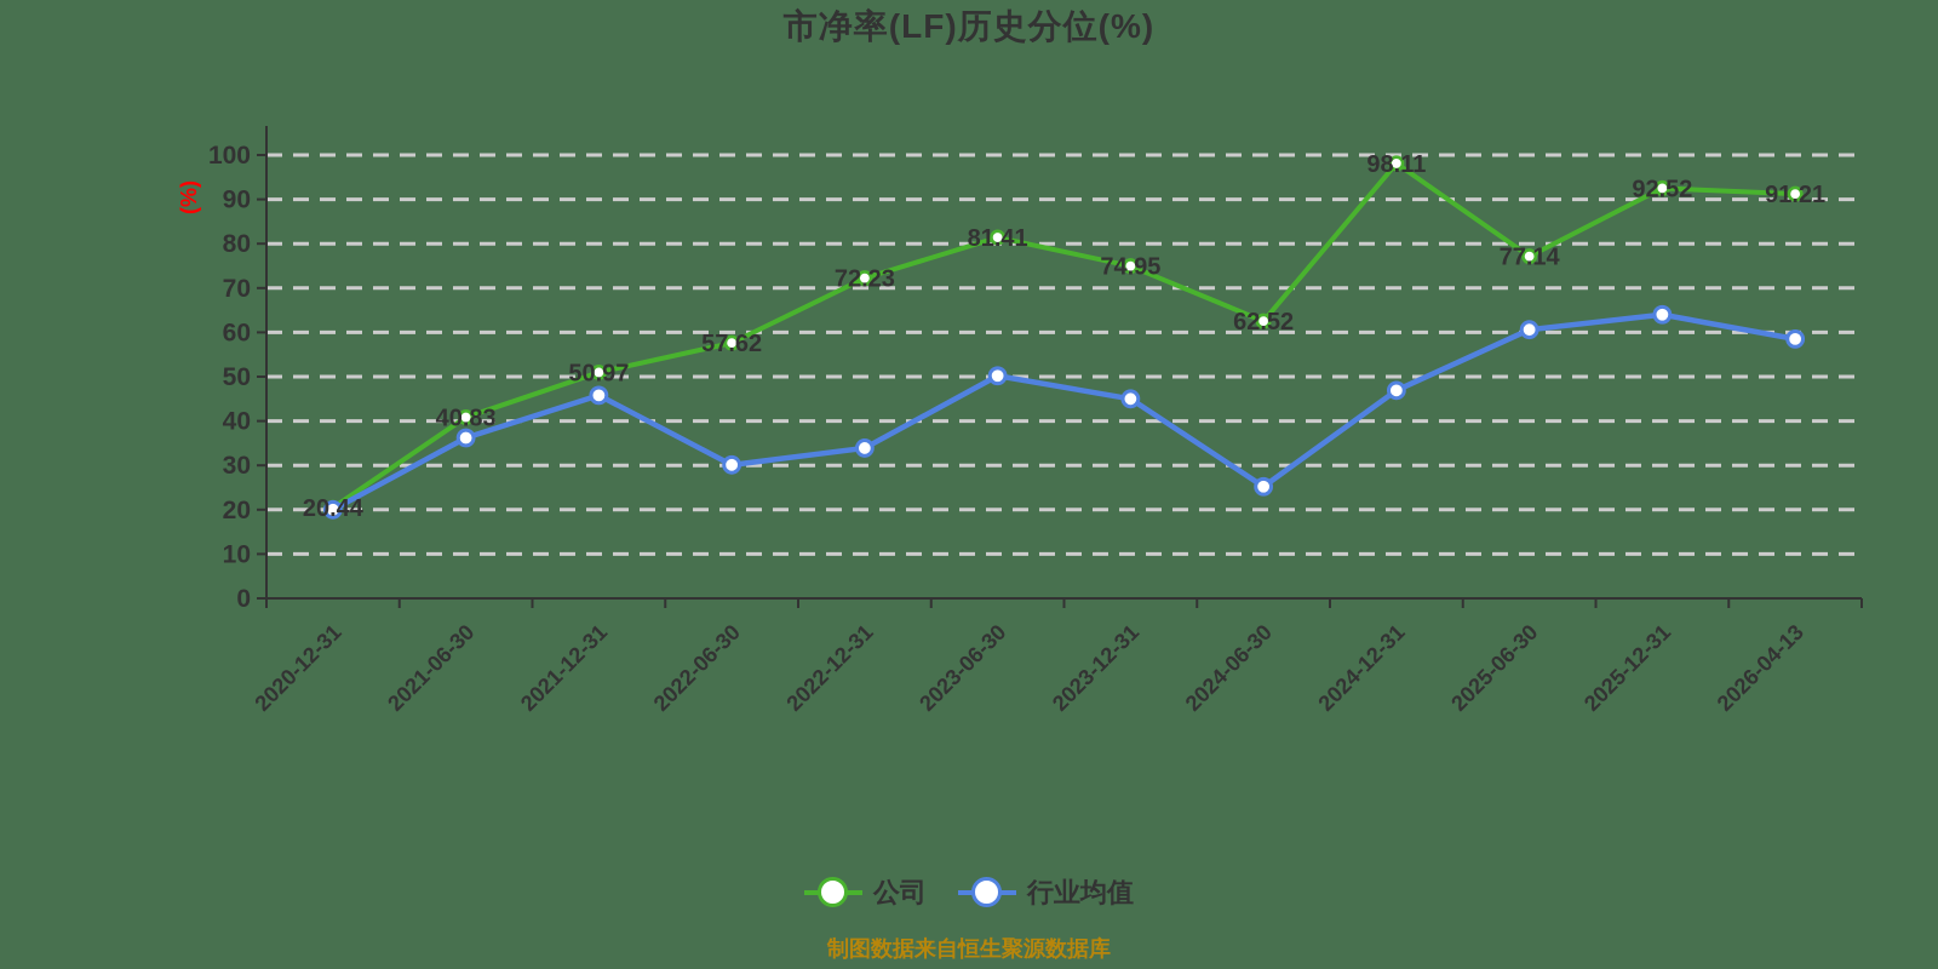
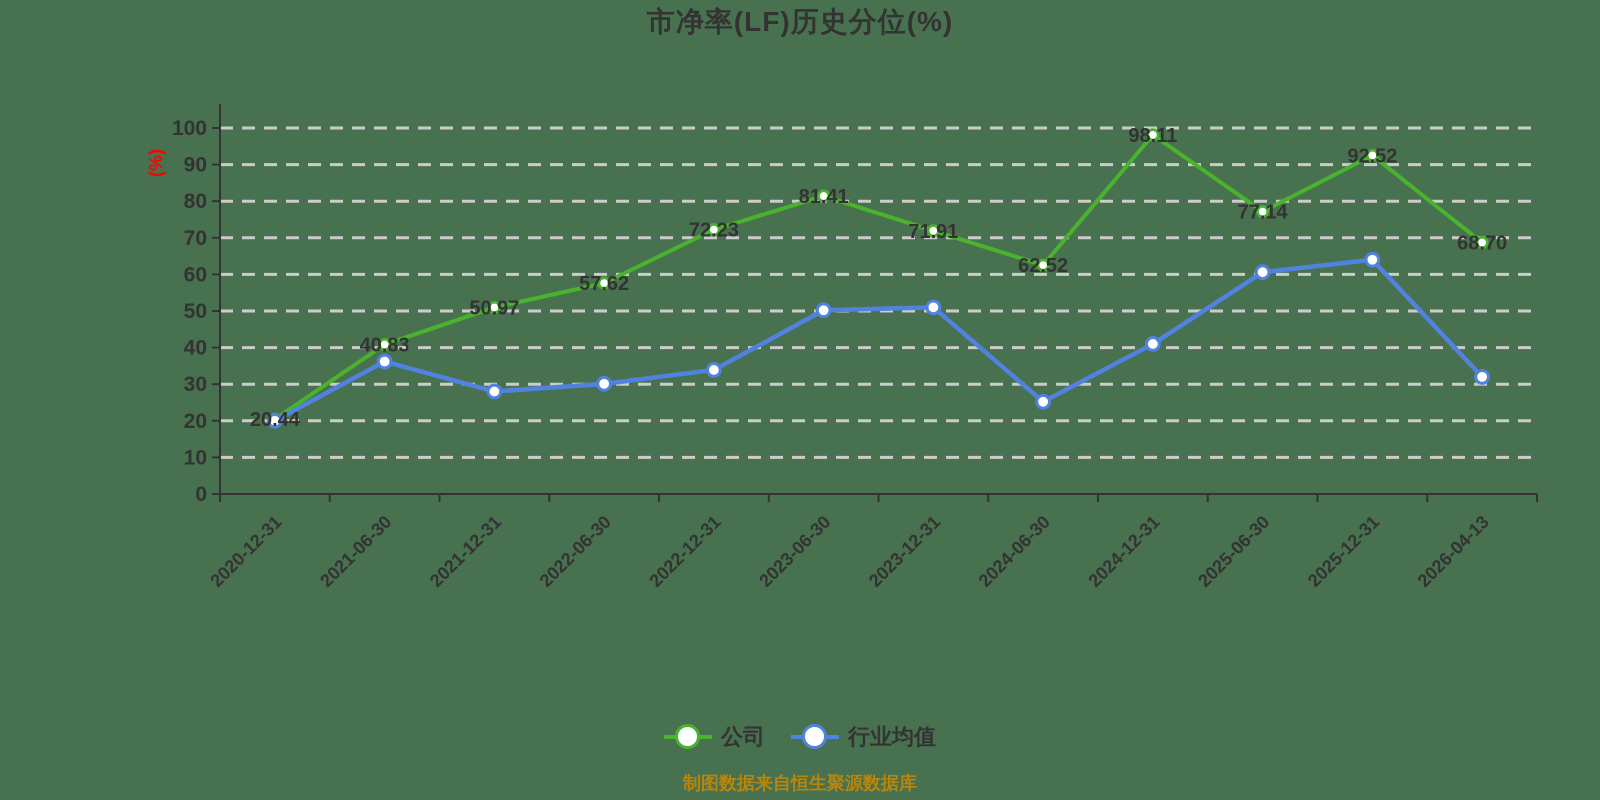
行业均值/2021-12-31: 46 -> 28
公司/2023-12-31: 74.95 -> 71.91
行业均值/2023-12-31: 45 -> 51
行业均值/2024-12-31: 47 -> 41
公司/2026-04-13: 91.21 -> 68.70
行业均值/2026-04-13: 58 -> 32
